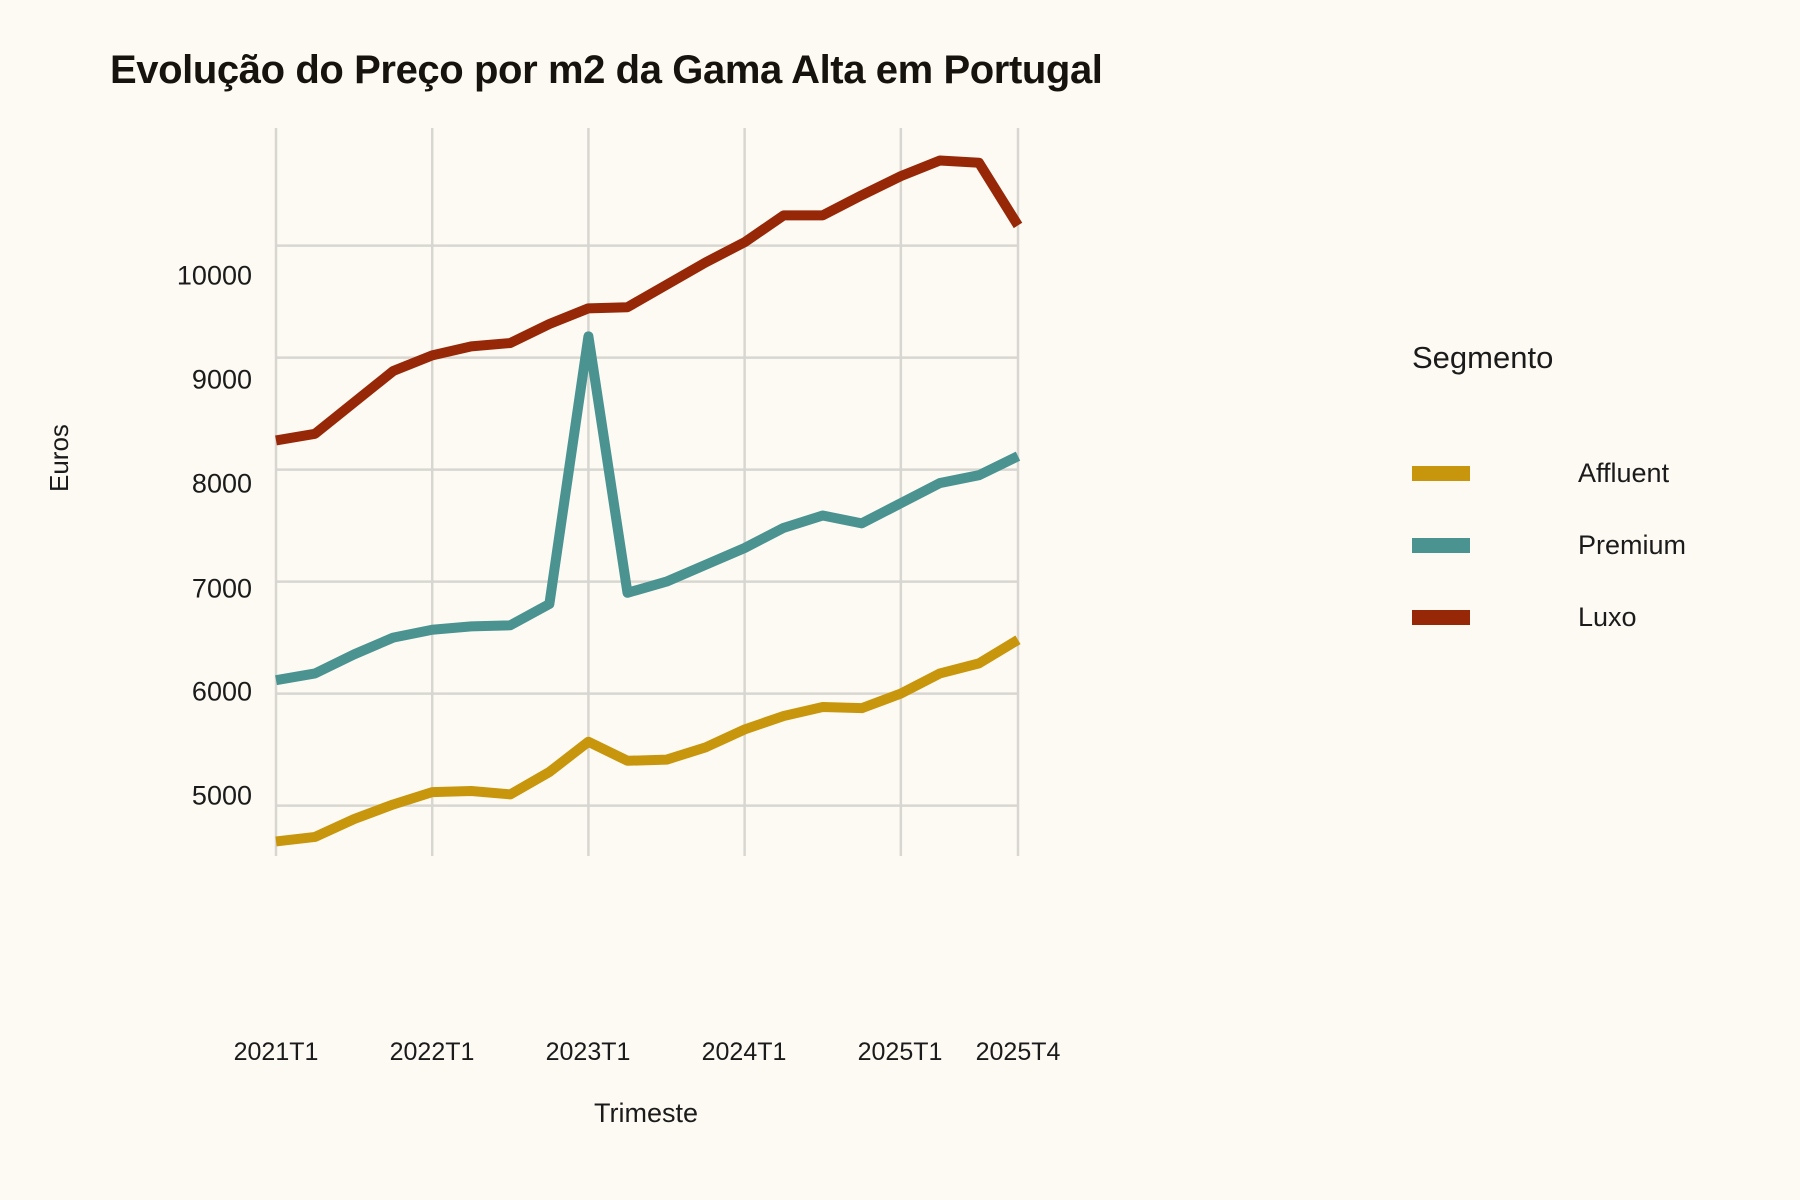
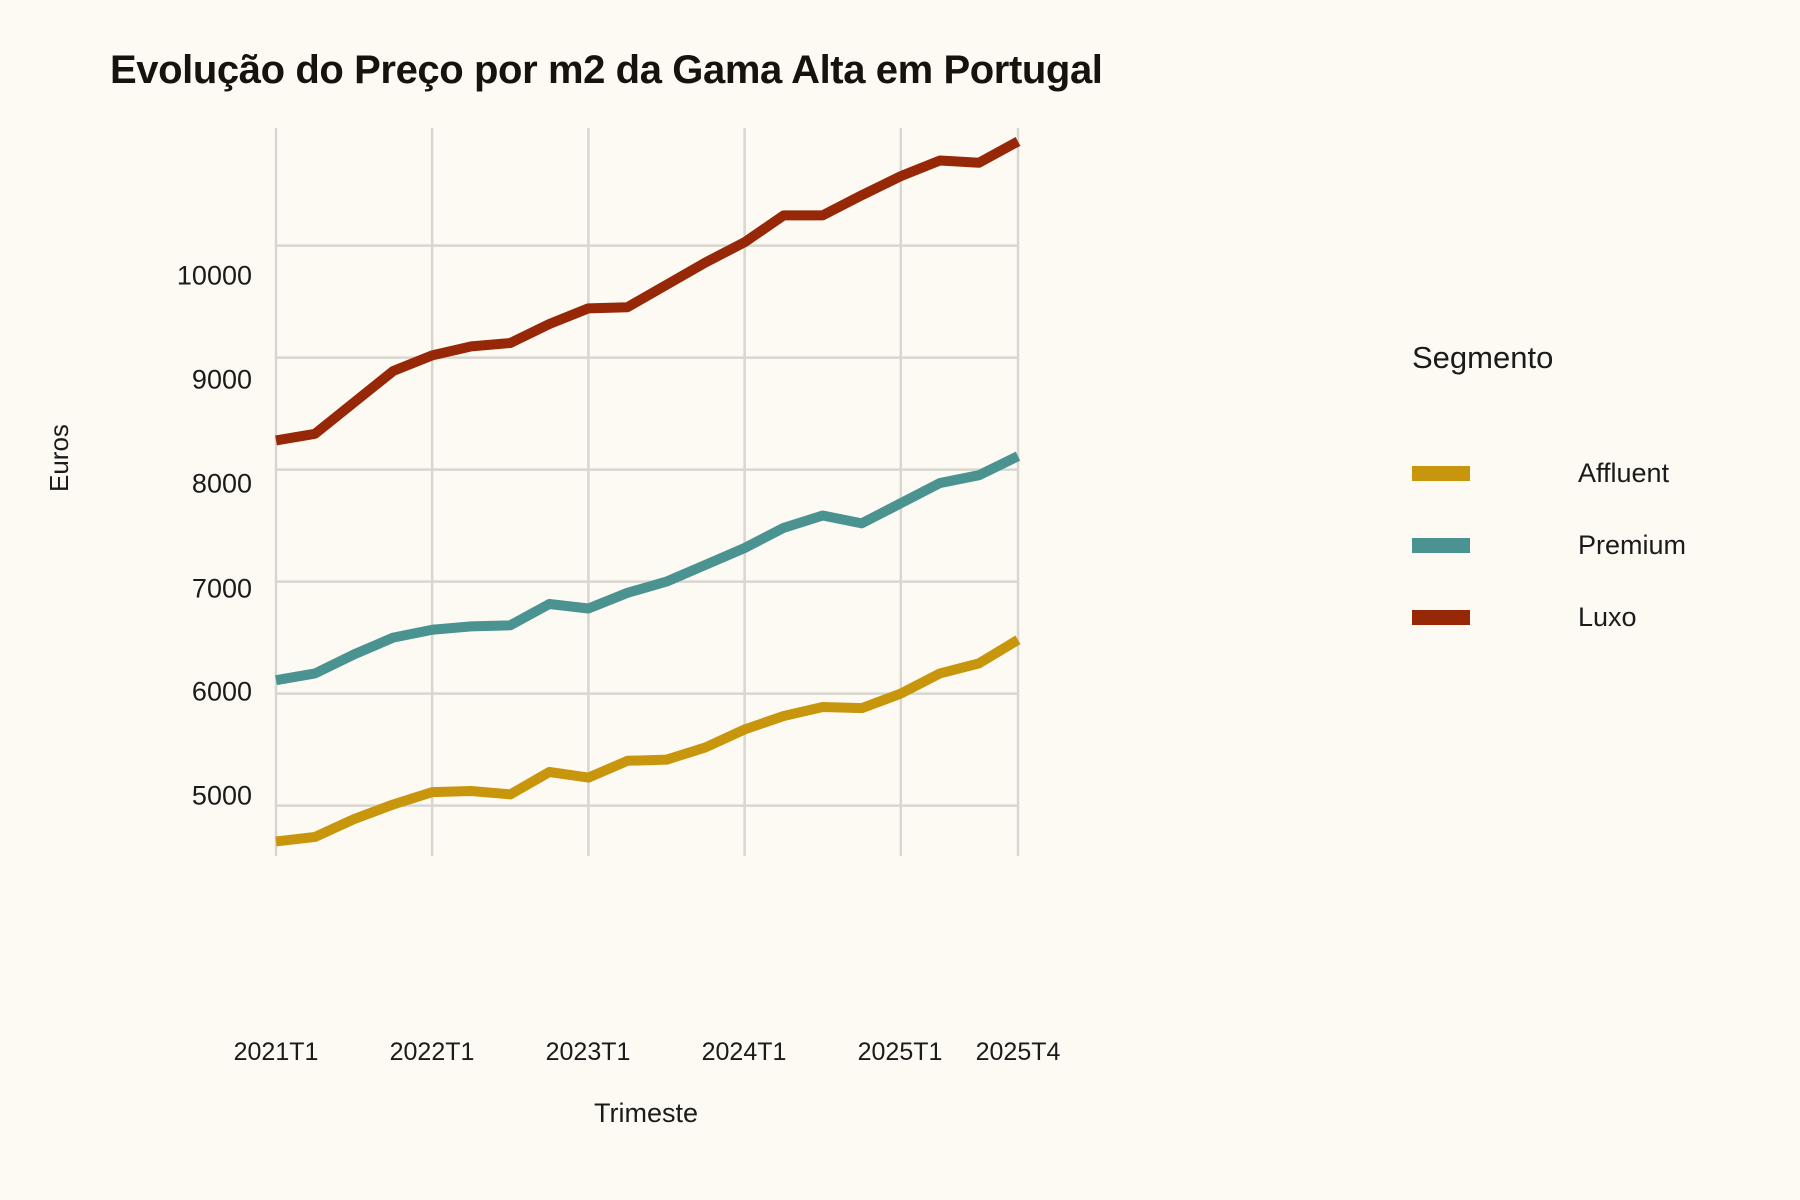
Affluent/2023T1: 5570 -> 5250
Premium/2023T1: 9190 -> 6760
Luxo/2025T4: 10180 -> 10930
